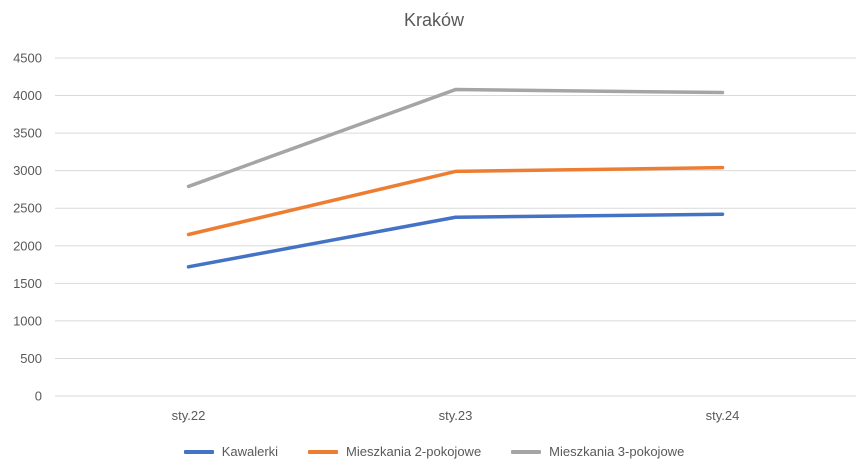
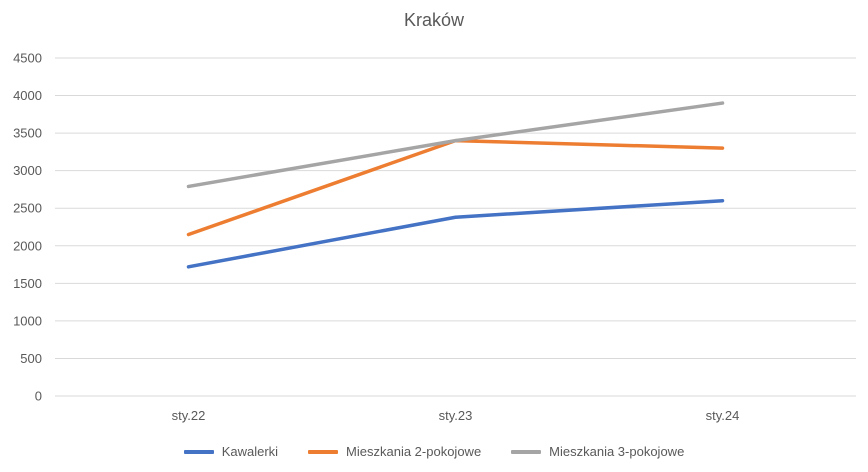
Mieszkania 2-pokojowe/sty.23: 3000 -> 3400
Mieszkania 3-pokojowe/sty.23: 4100 -> 3400
Kawalerki/sty.24: 2400 -> 2600
Mieszkania 2-pokojowe/sty.24: 3000 -> 3300
Mieszkania 3-pokojowe/sty.24: 4000 -> 3900
